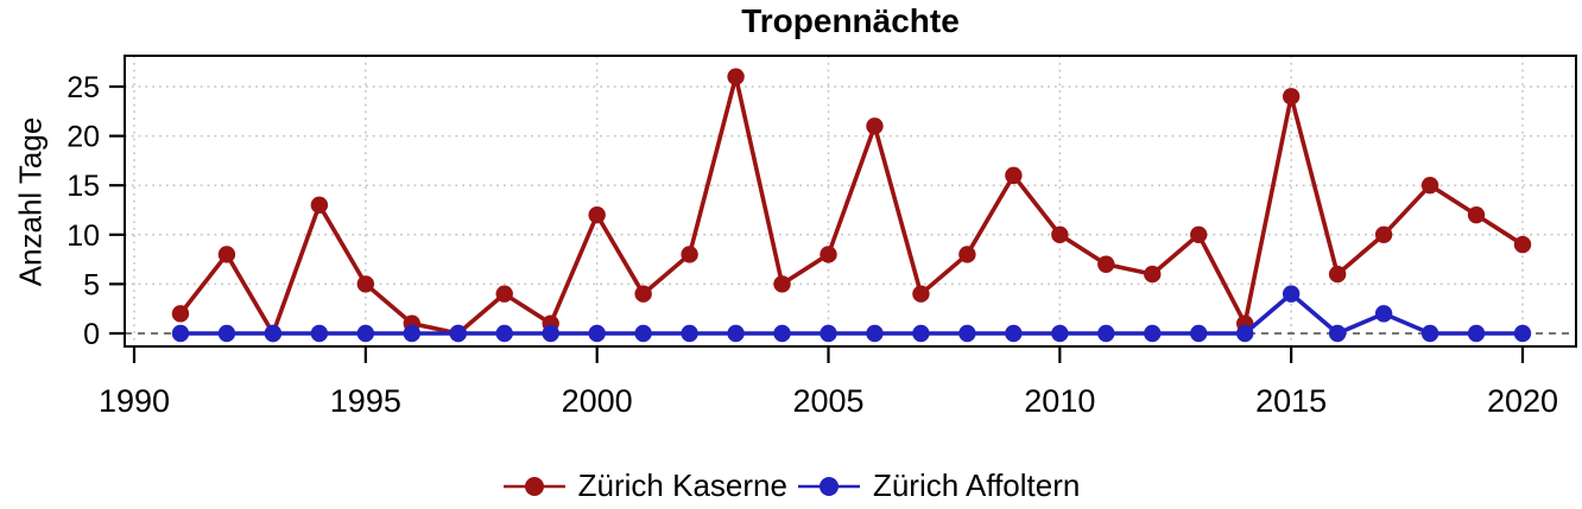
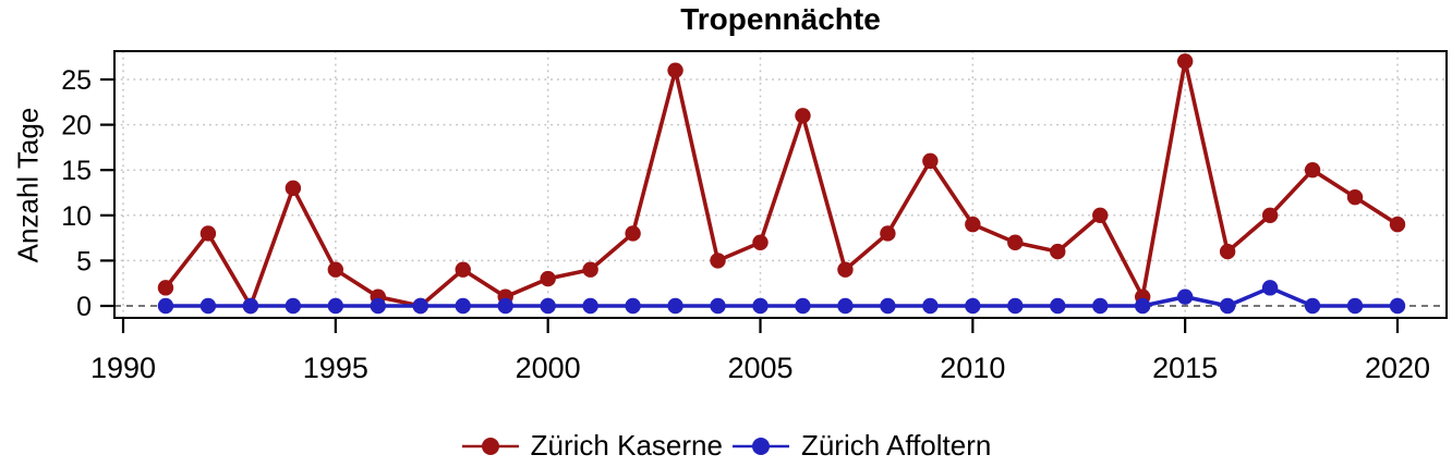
Zürich Kaserne/1995: 5 -> 4
Zürich Kaserne/2000: 12 -> 3
Zürich Kaserne/2005: 8 -> 7
Zürich Kaserne/2010: 10 -> 9
Zürich Kaserne/2015: 24 -> 27
Zürich Affoltern/2015: 4 -> 1
